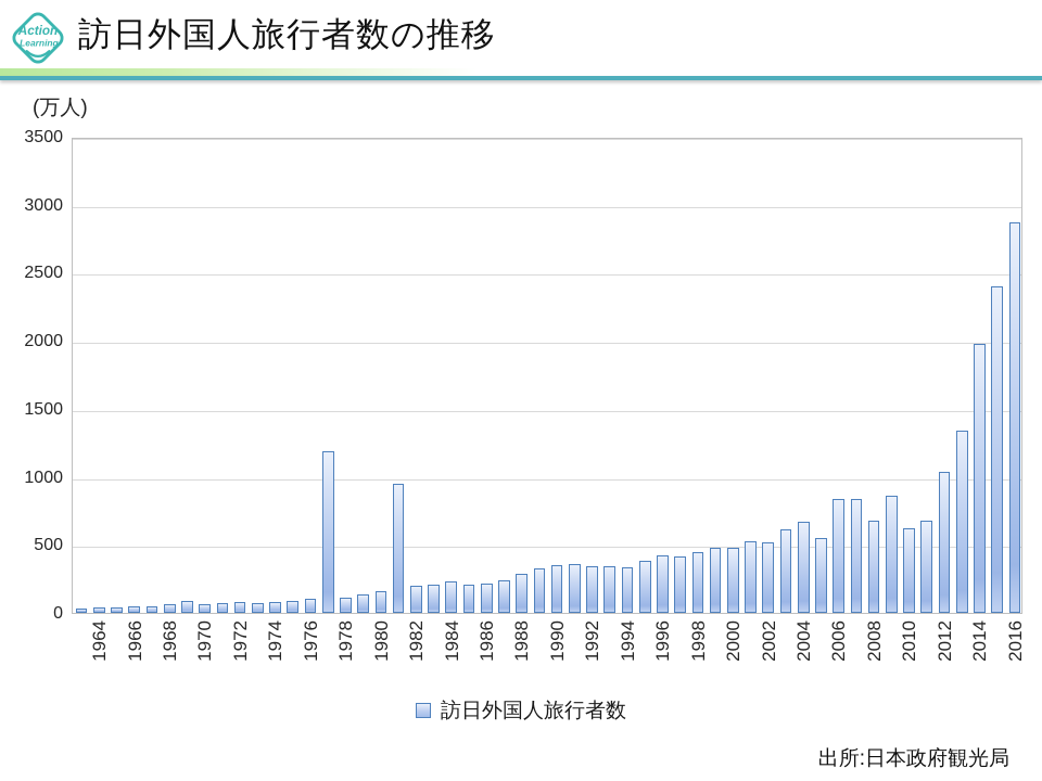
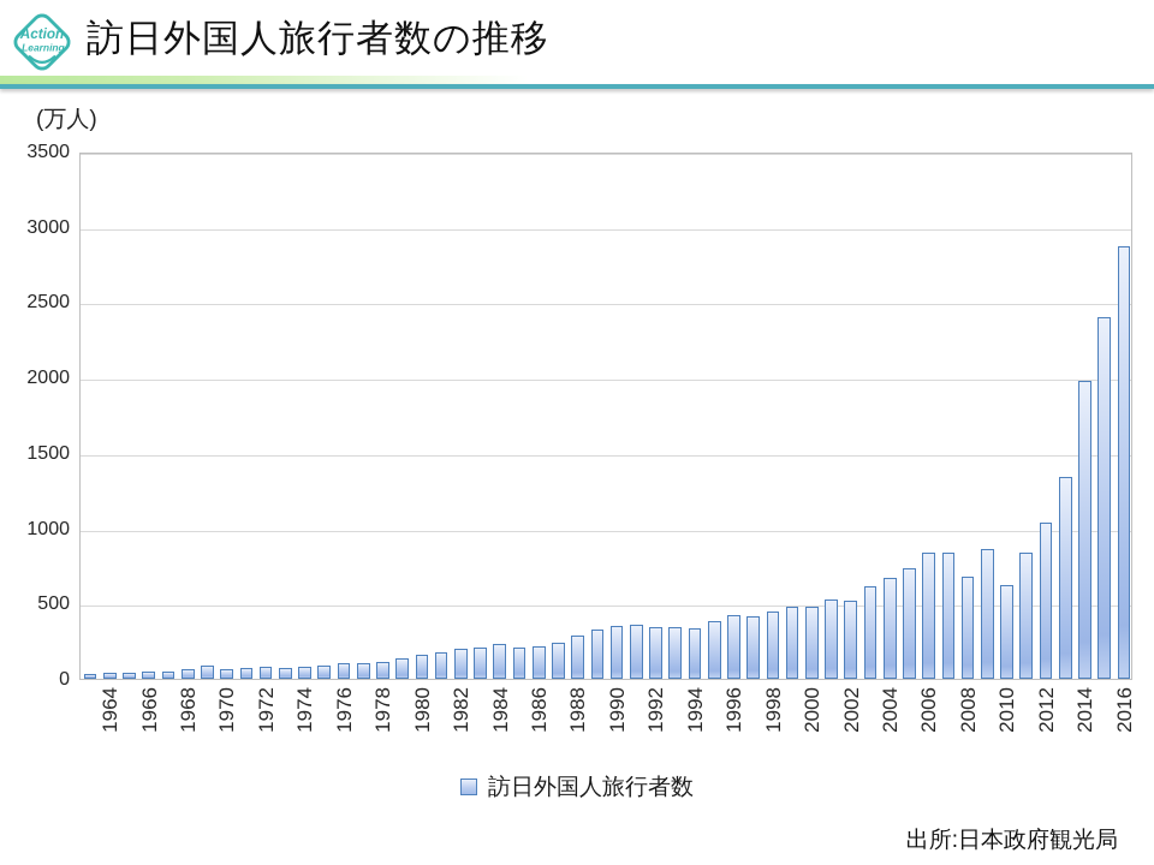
1978: 1190 -> 100
1982: 950 -> 180
2006: 550 -> 730
2012: 680 -> 840
